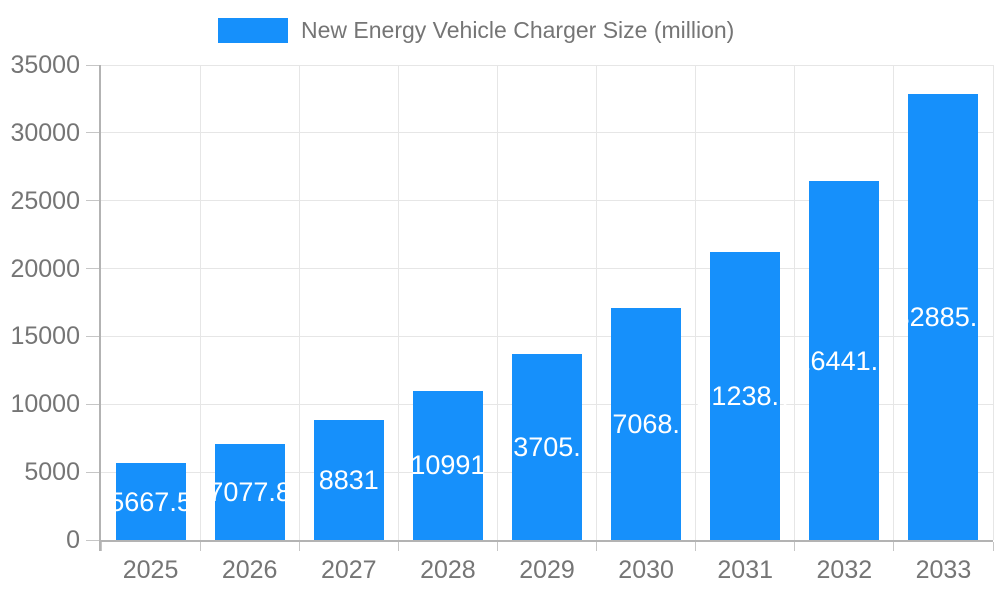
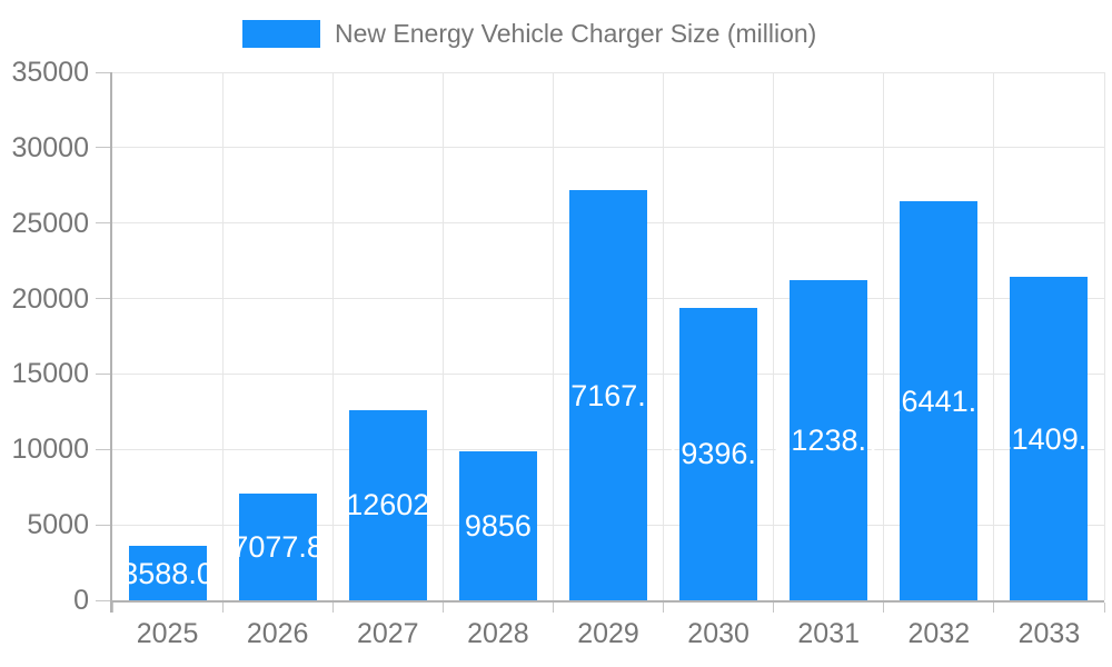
2025: 5667.5 -> 3588.0
2027: 8831 -> 12602
2028: 10991 -> 9856
2029: 13705.7 -> 27167.6
2030: 17068.7 -> 19396.6
2033: 32885.7 -> 21409.1
